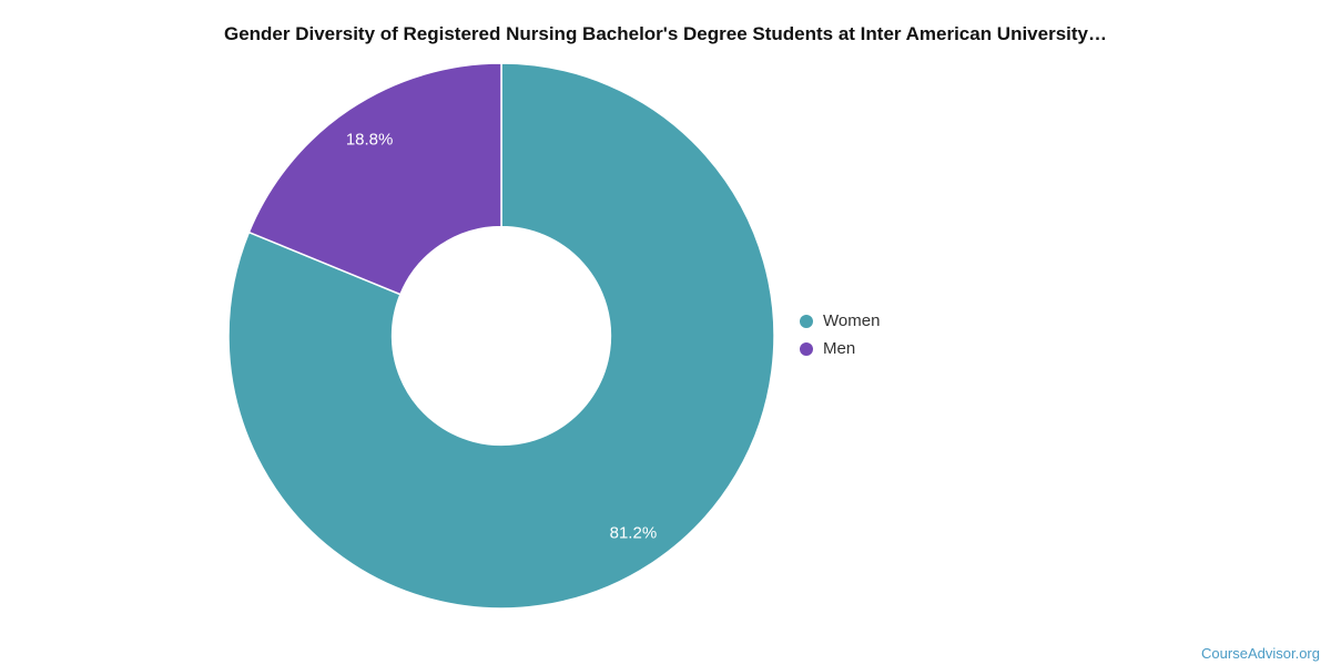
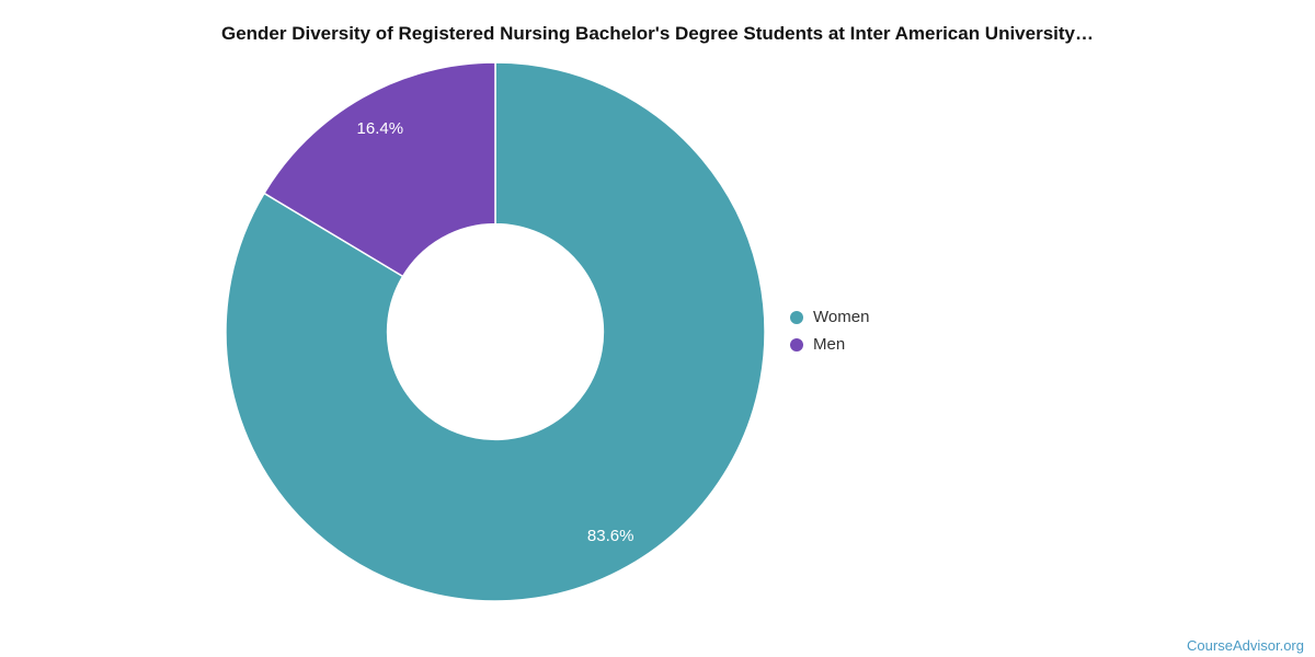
Women: 81.2% -> 83.6%
Men: 18.8% -> 16.4%
